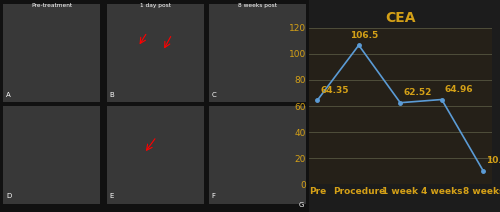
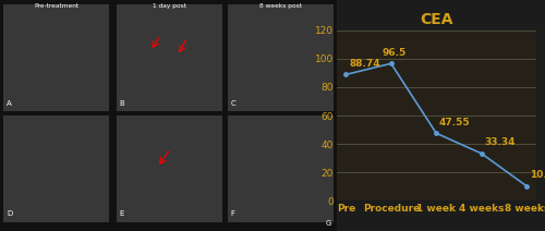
Pre: 64.35 -> 88.74
Procedure: 106.5 -> 96.5
1 week: 62.52 -> 47.55
4 weeks: 64.96 -> 33.34
